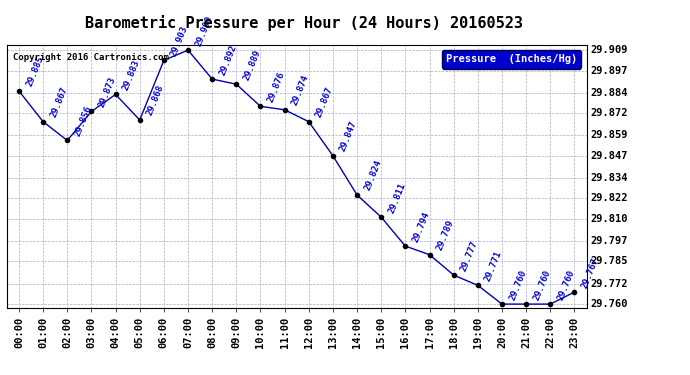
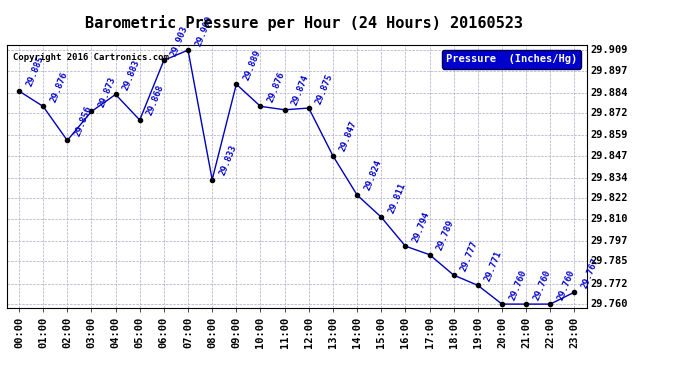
01:00: 29.867 -> 29.876
08:00: 29.892 -> 29.833
12:00: 29.867 -> 29.875
